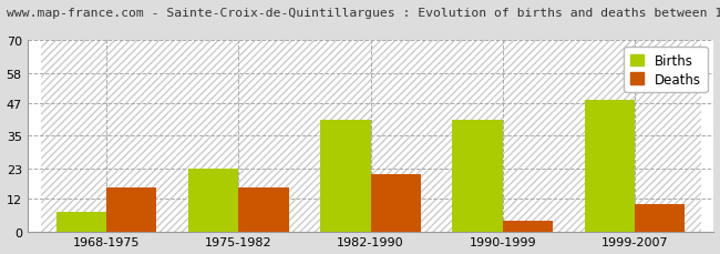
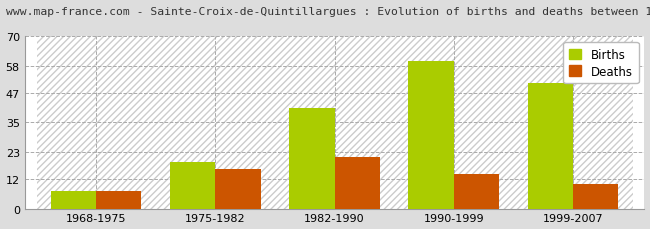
Deaths/1968-1975: 16 -> 7
Births/1975-1982: 23 -> 19
Births/1990-1999: 41 -> 60
Deaths/1990-1999: 4 -> 14
Births/1999-2007: 48 -> 51
